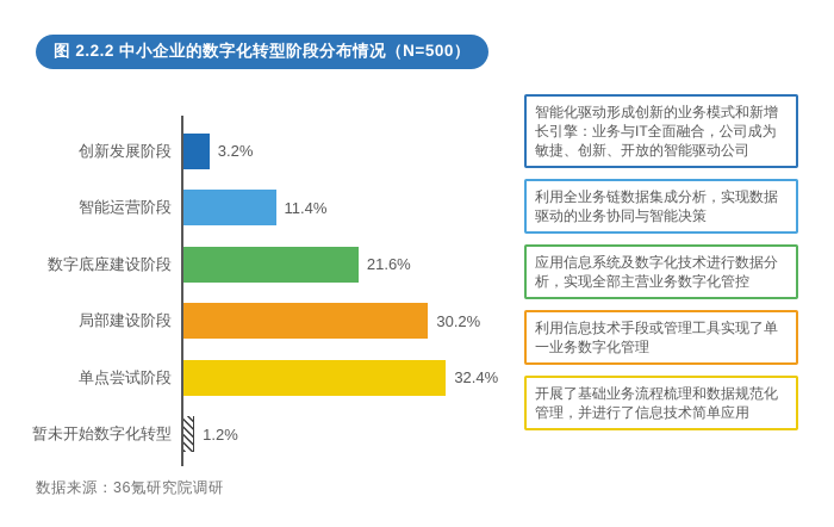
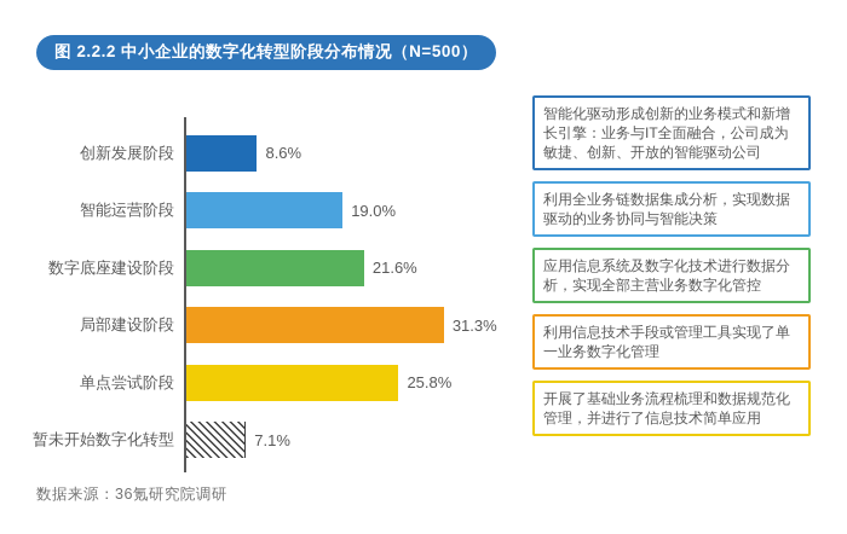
创新发展阶段: 3.2% -> 8.6%
智能运营阶段: 11.4% -> 19.0%
局部建设阶段: 30.2% -> 31.3%
单点尝试阶段: 32.4% -> 25.8%
暂未开始数字化转型: 1.2% -> 7.1%
